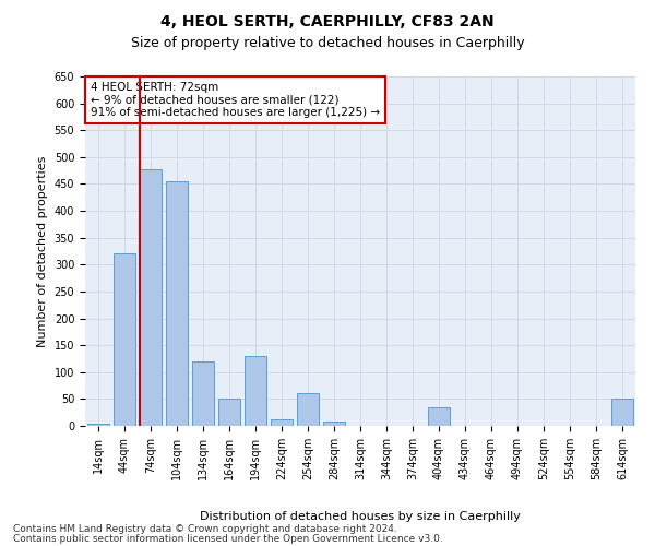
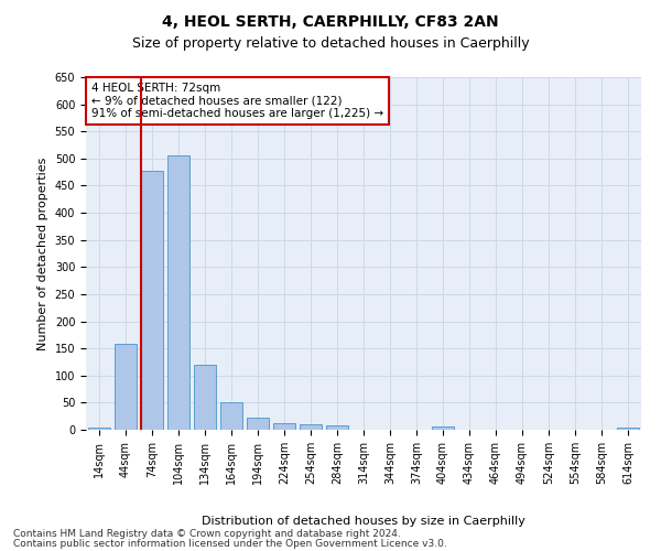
44sqm: 320 -> 158
104sqm: 455 -> 505
194sqm: 130 -> 23
254sqm: 60 -> 11
404sqm: 35 -> 6
614sqm: 50 -> 5
